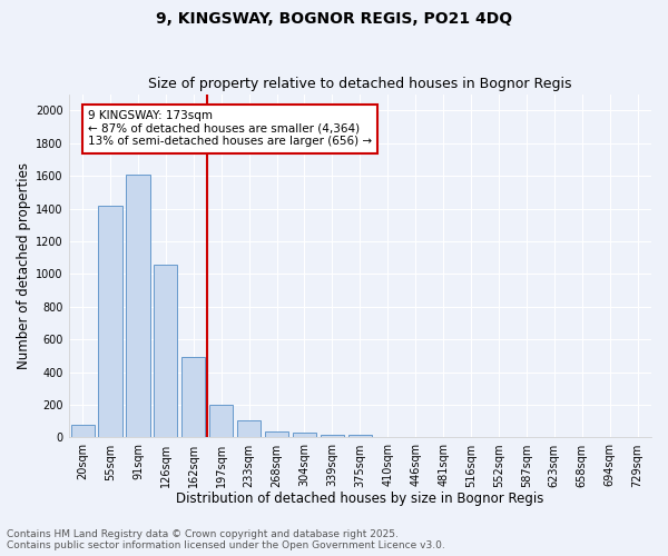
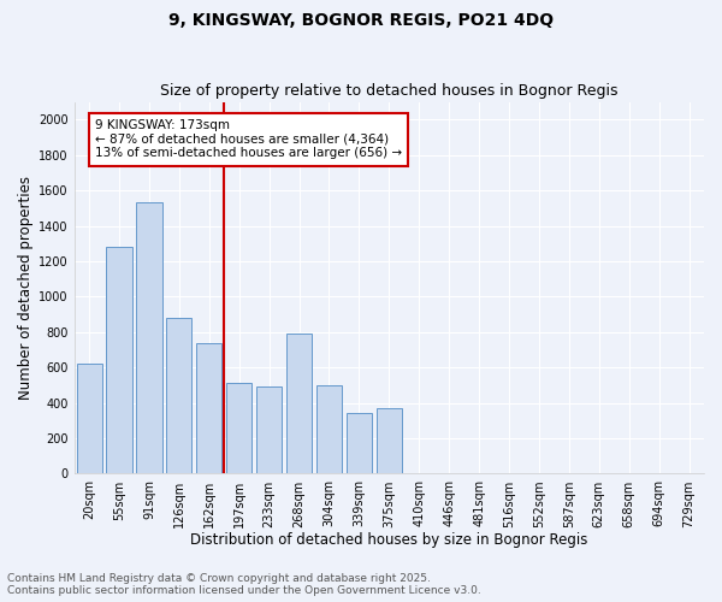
20sqm: 80 -> 620
55sqm: 1420 -> 1280
91sqm: 1610 -> 1530
126sqm: 1060 -> 880
162sqm: 490 -> 740
197sqm: 200 -> 510
233sqm: 100 -> 490
268sqm: 40 -> 790
304sqm: 30 -> 500
339sqm: 20 -> 340
375sqm: 20 -> 370
